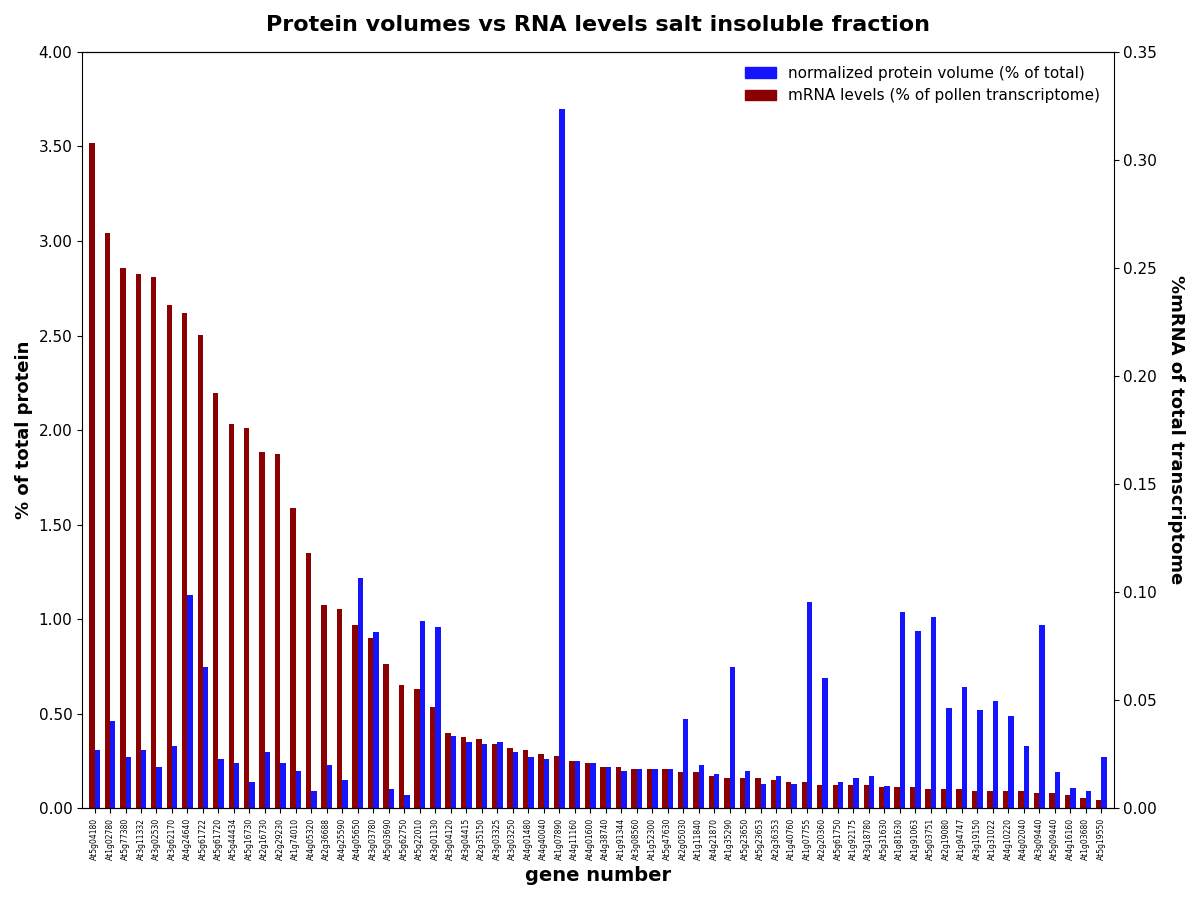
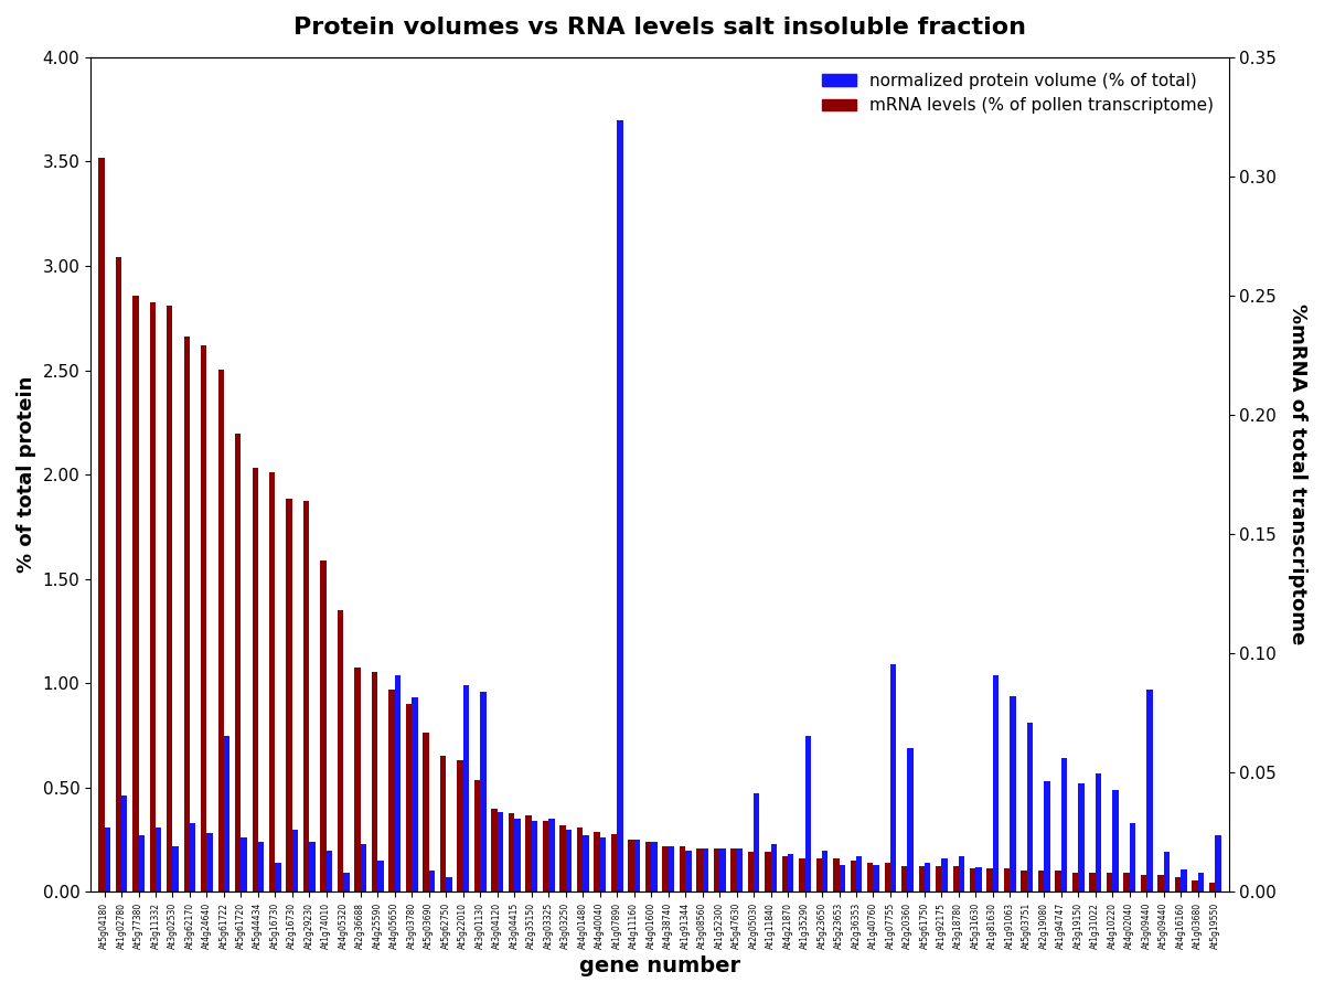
normalized protein volume (% of total)/At4g24640: 1.13 -> 0.28
normalized protein volume (% of total)/At4g05650: 1.22 -> 1.04
normalized protein volume (% of total)/At5g03751: 1.01 -> 0.81
